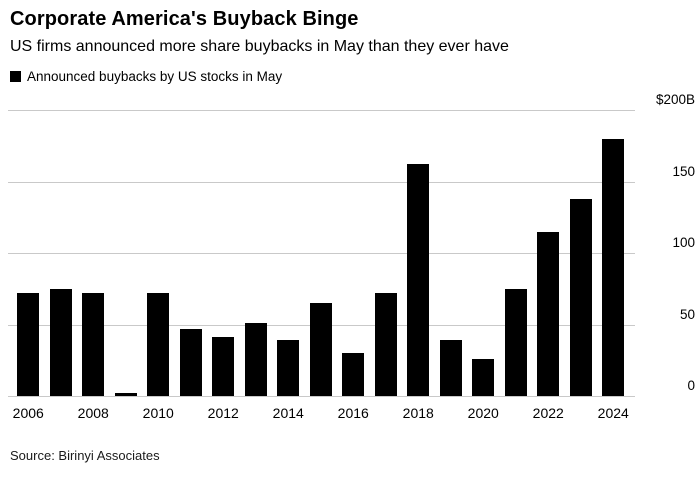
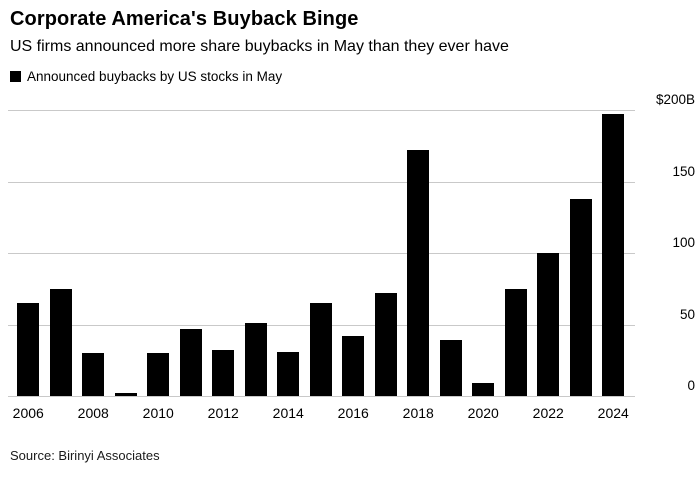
2006: $72B -> $65B
2008: $72B -> $30B
2010: $72B -> $30B
2012: $41B -> $32B
2014: $39B -> $31B
2016: $30B -> $42B
2018: $162B -> $172B
2020: $26B -> $9B
2022: $115B -> $100B
2024: $180B -> $197B
